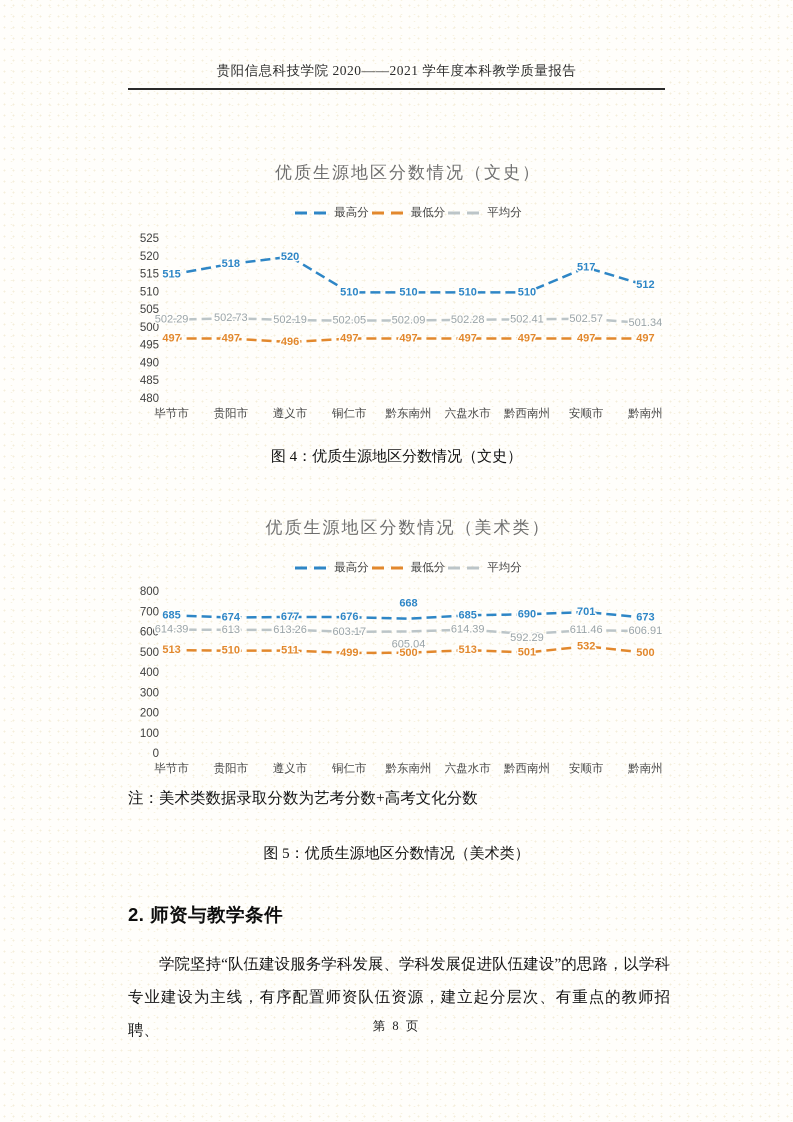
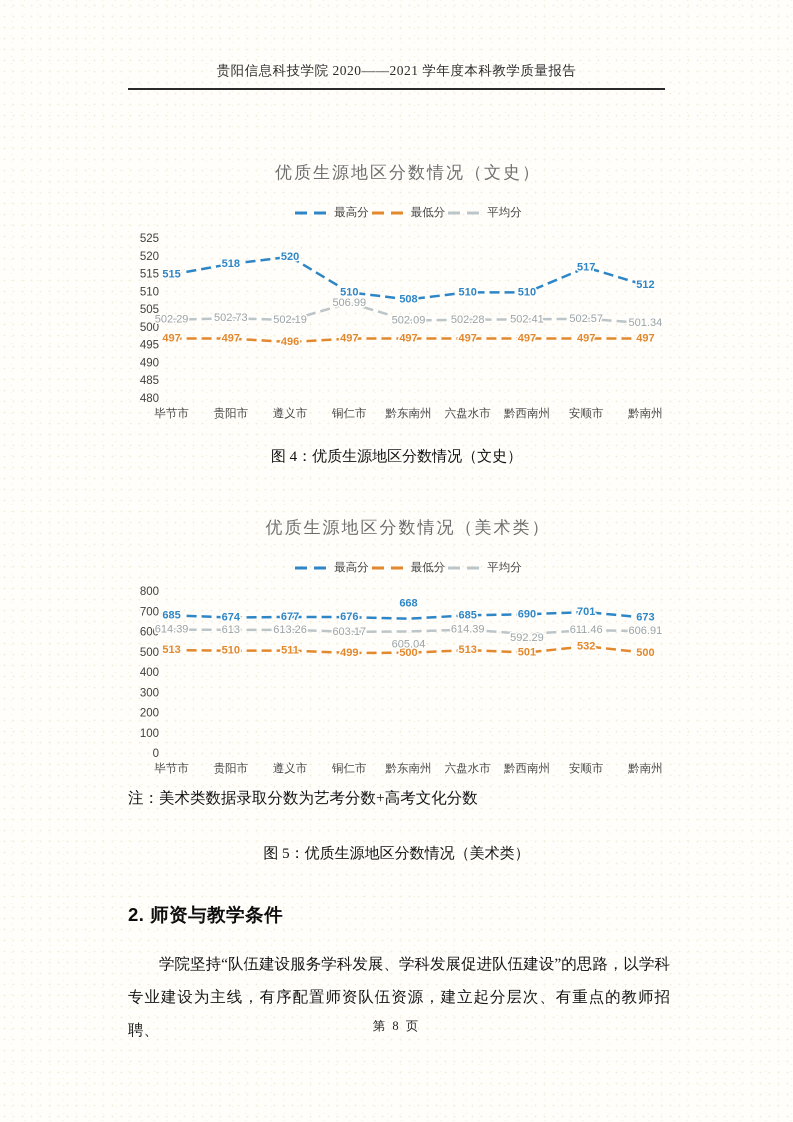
优质生源地区分数情况（文史）/平均分/铜仁市: 502.05 -> 506.99
优质生源地区分数情况（文史）/最高分/黔东南州: 510 -> 508
